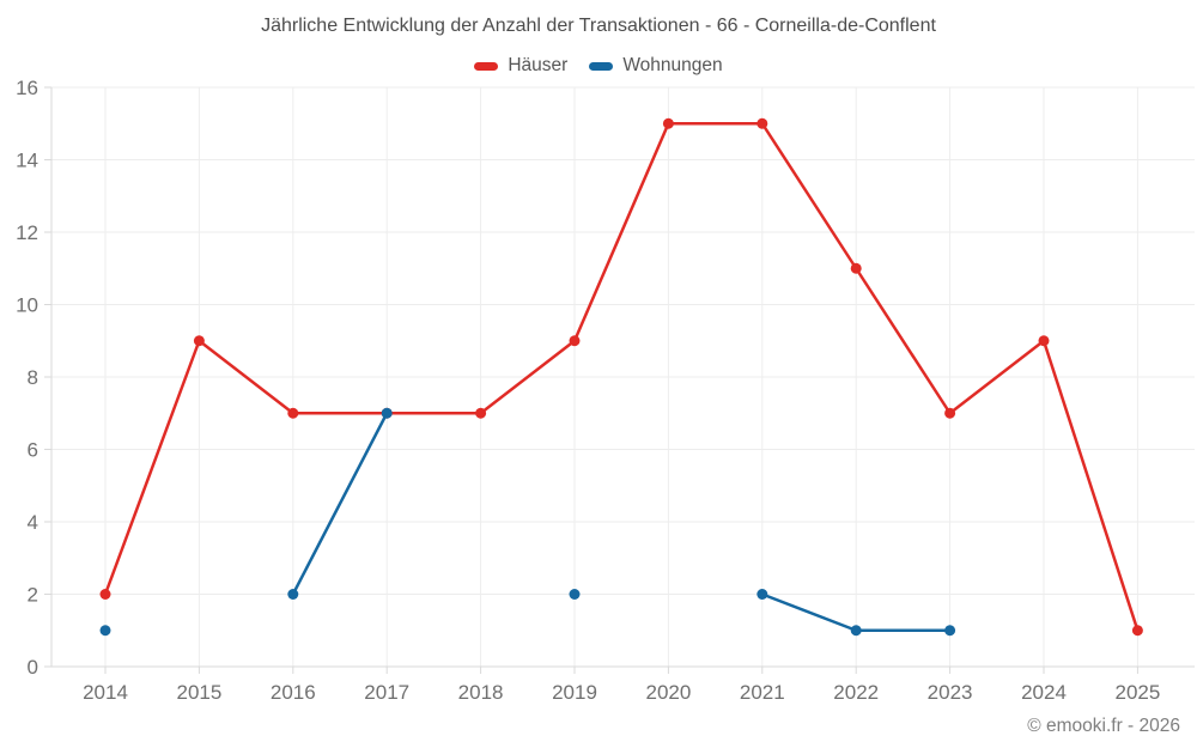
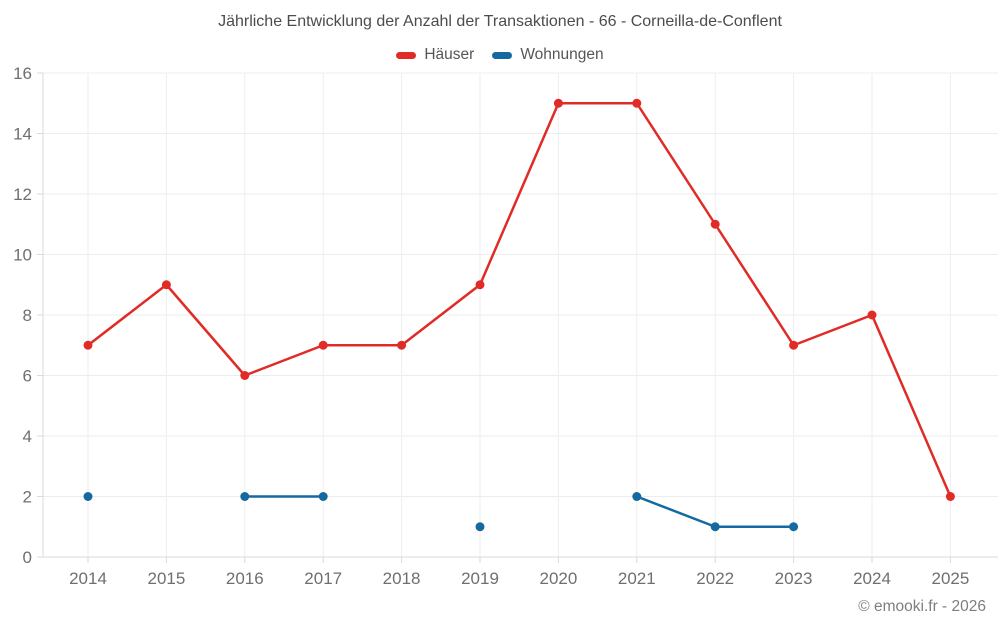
Häuser/2014: 2 -> 7
Wohnungen/2014: 1 -> 2
Häuser/2016: 7 -> 6
Wohnungen/2017: 7 -> 2
Wohnungen/2019: 2 -> 1
Häuser/2024: 9 -> 8
Häuser/2025: 1 -> 2
